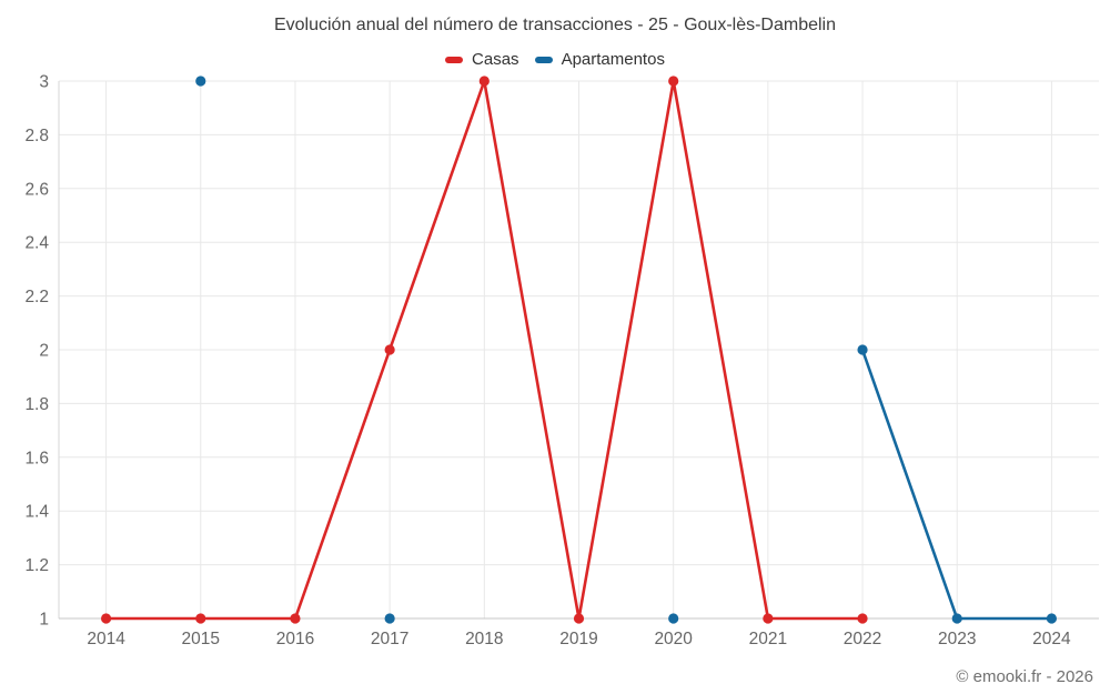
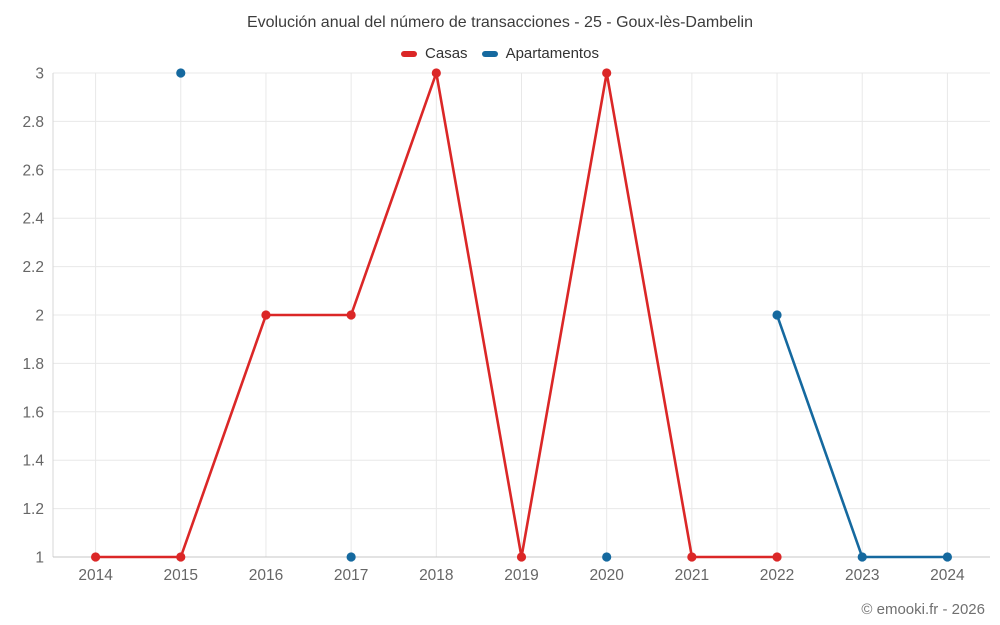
Casas/2016: 1 -> 2
